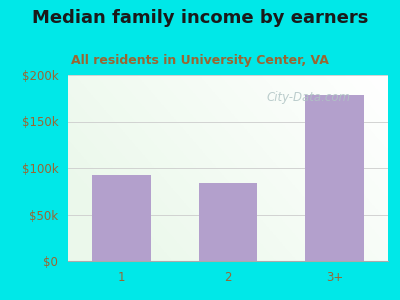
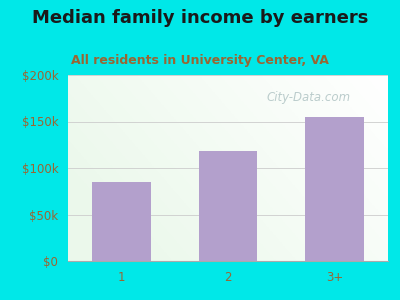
1: $92k -> $85k
2: $84k -> $118k
3+: $178k -> $155k
